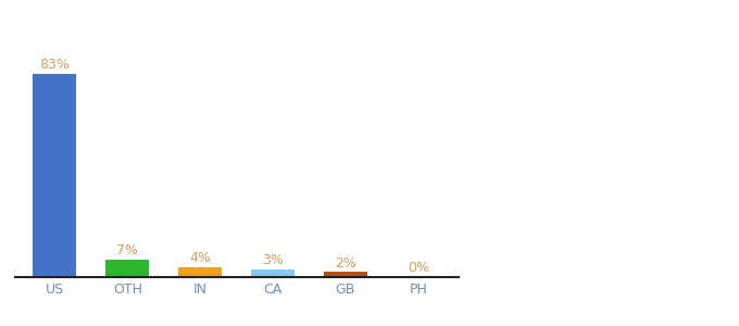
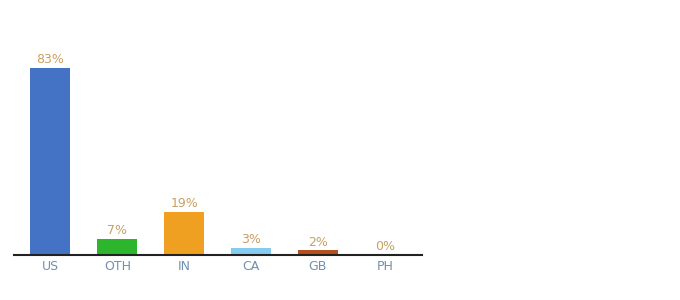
IN: 4% -> 19%
